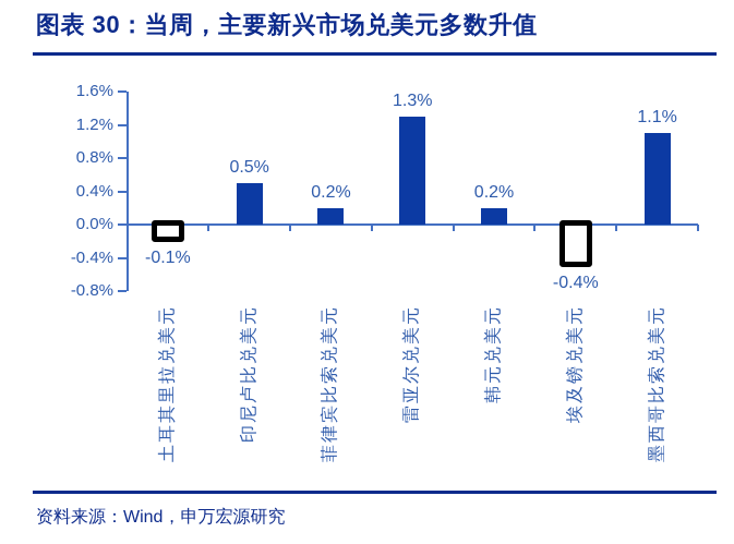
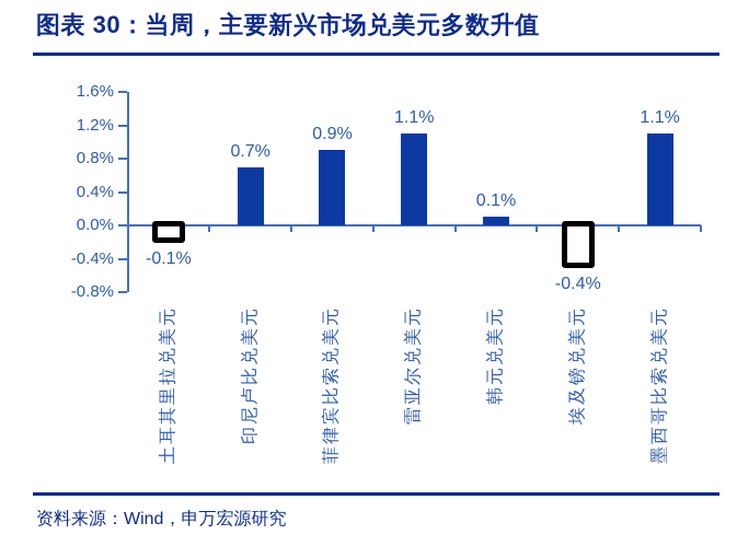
印尼卢比兑美元: 0.5% -> 0.7%
菲律宾比索兑美元: 0.2% -> 0.9%
雷亚尔兑美元: 1.3% -> 1.1%
韩元兑美元: 0.2% -> 0.1%
